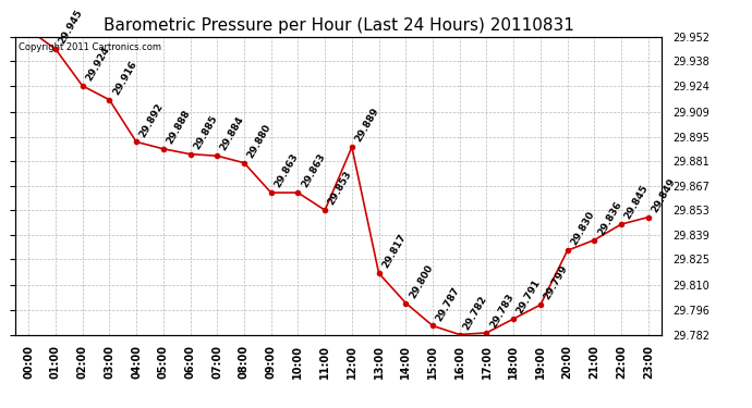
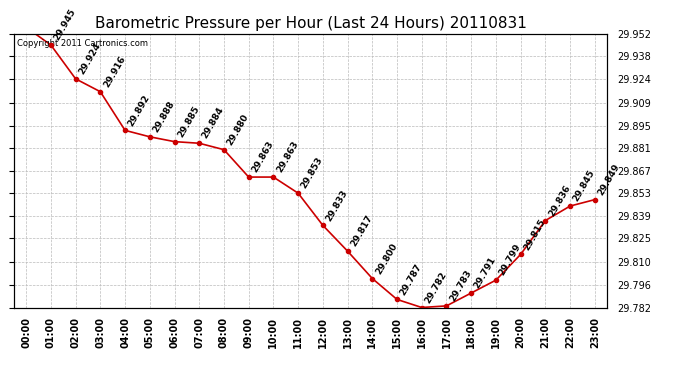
12:00: 29.889 -> 29.833
20:00: 29.830 -> 29.815
